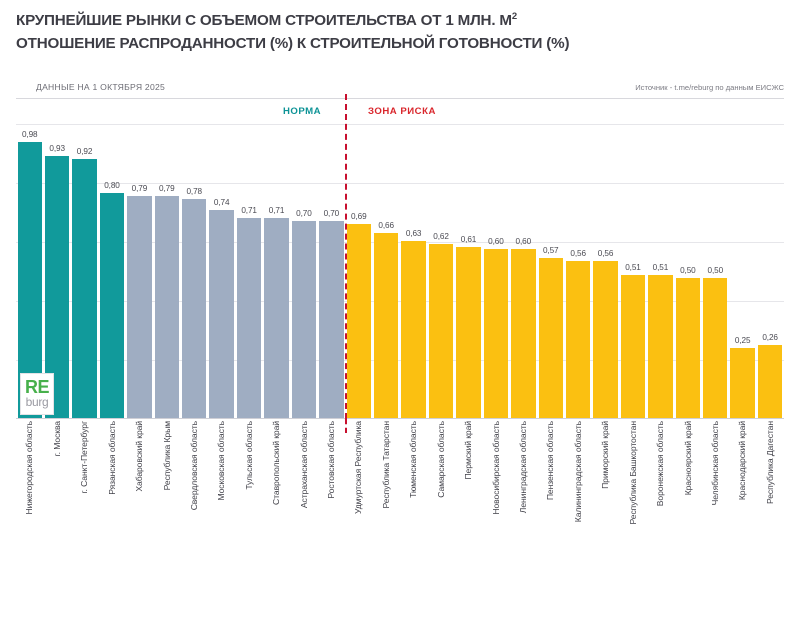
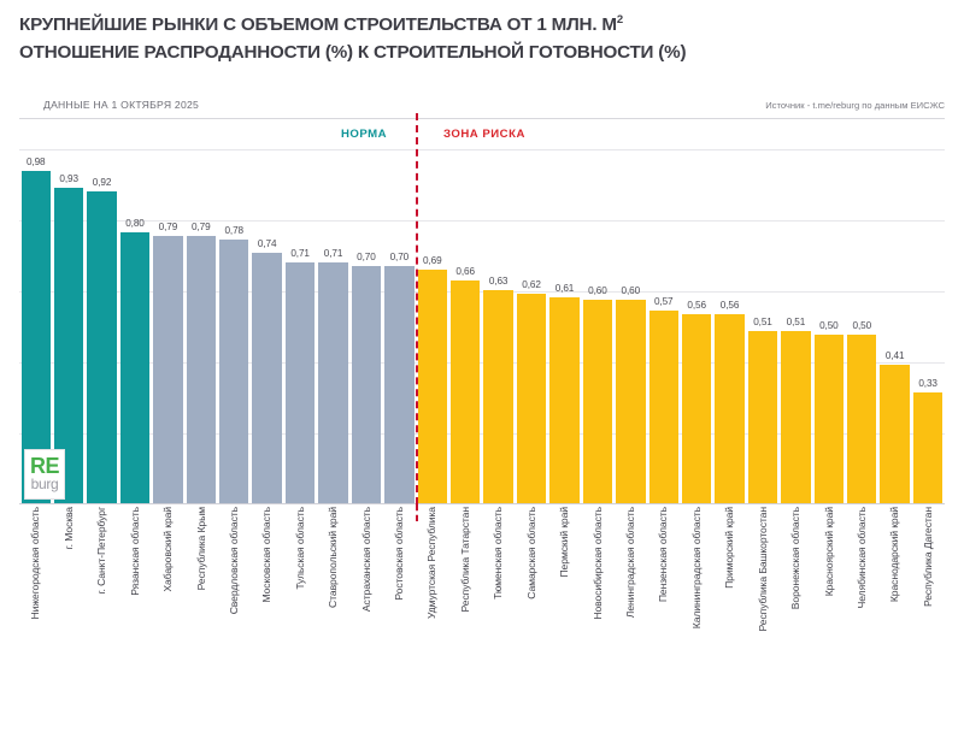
Краснодарский край: 0,25 -> 0,41
Республика Дагестан: 0,26 -> 0,33
